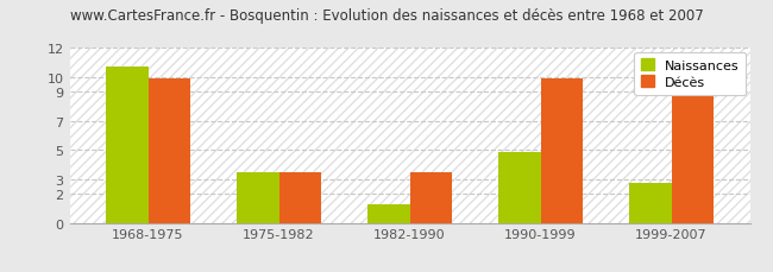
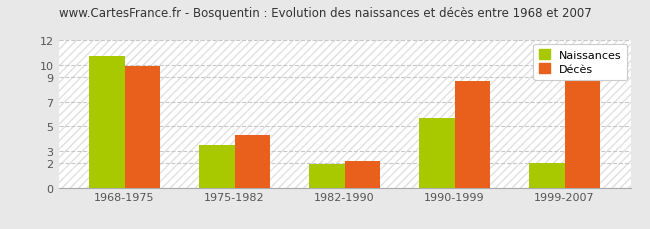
Décès/1975-1982: 3.5 -> 4.3
Naissances/1982-1990: 1.2 -> 1.9
Décès/1982-1990: 3.5 -> 2.2
Naissances/1990-1999: 4.9 -> 5.7
Décès/1990-1999: 9.9 -> 8.7
Naissances/1999-2007: 2.8 -> 2.0
